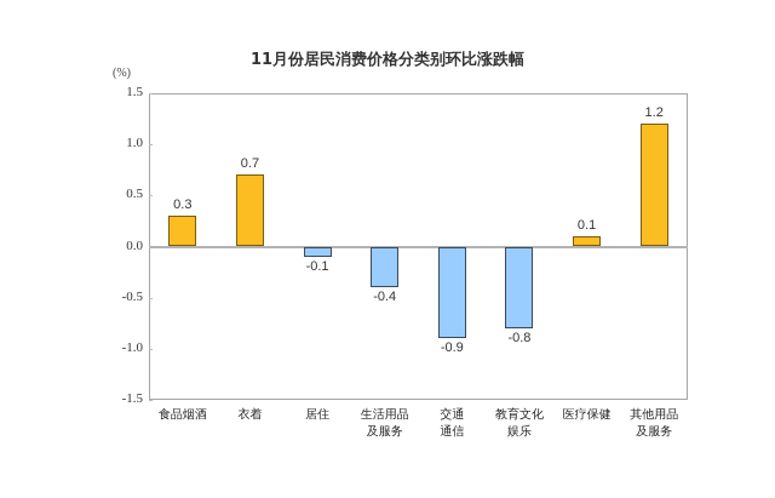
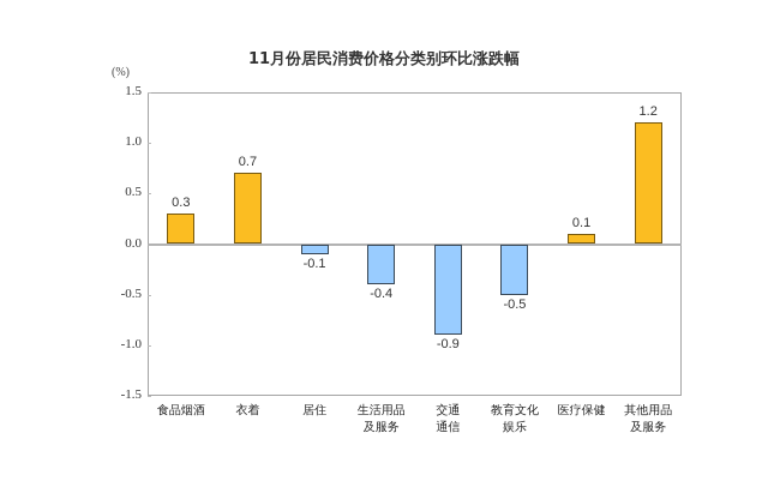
教育文化 娱乐: -0.8 -> -0.5
